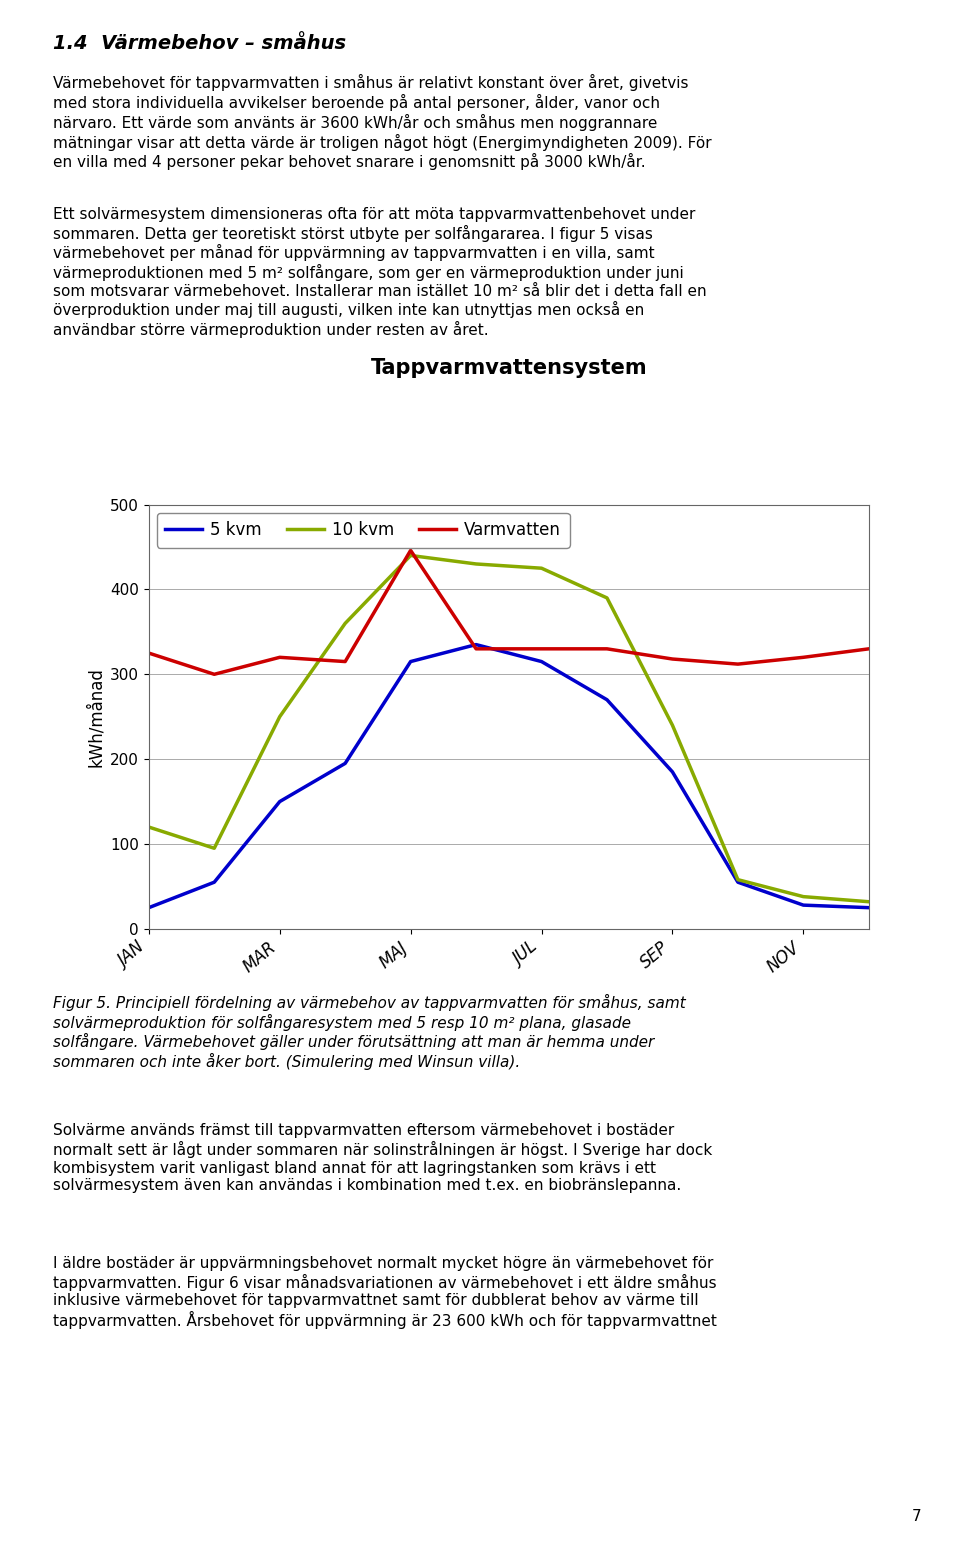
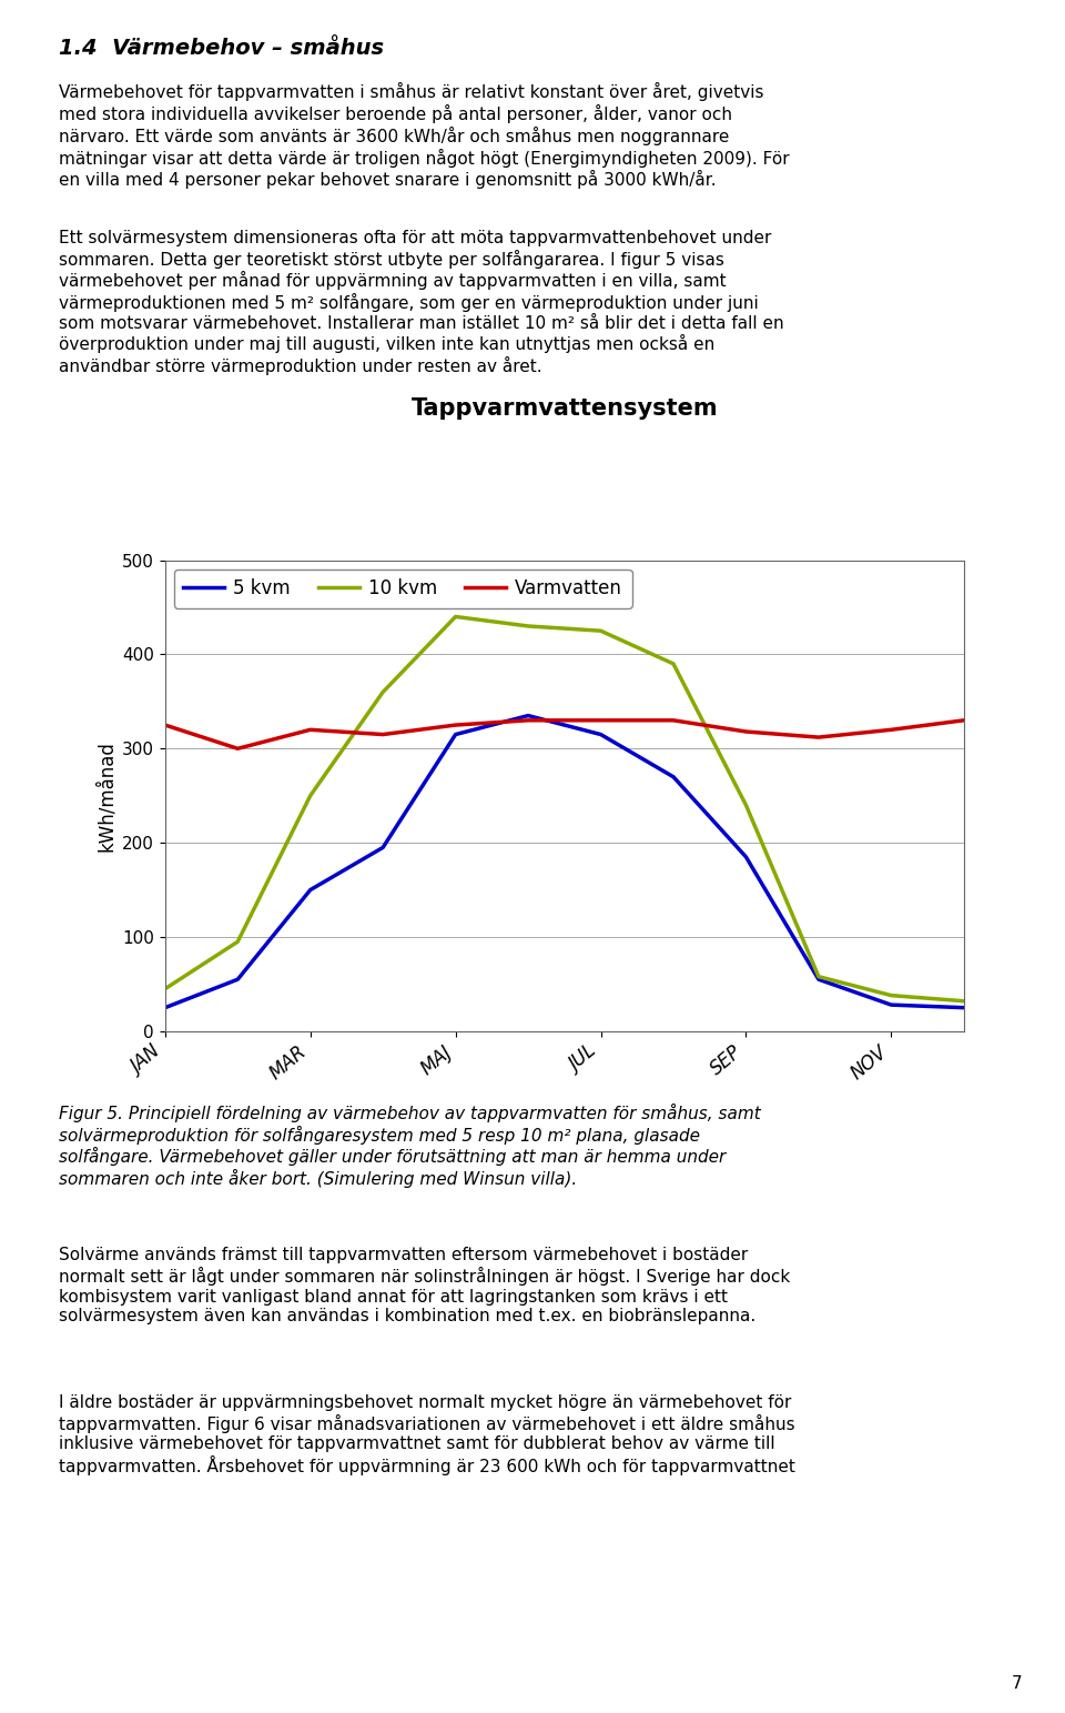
10 kvm/JAN: 120 -> 45
Varmvatten/MAJ: 446 -> 325
